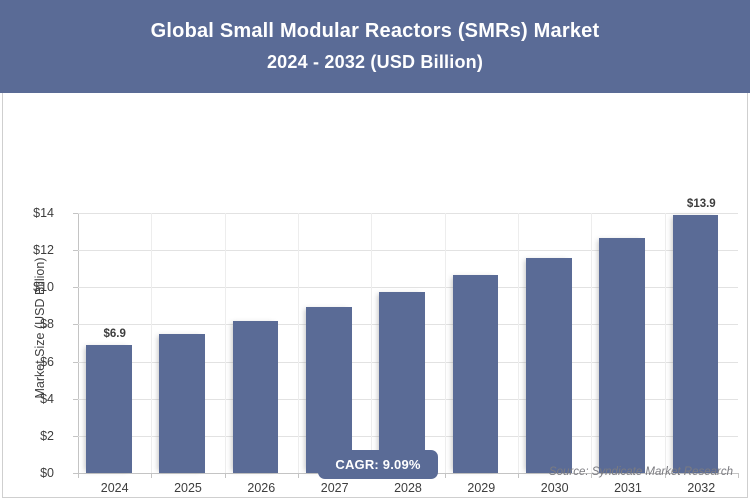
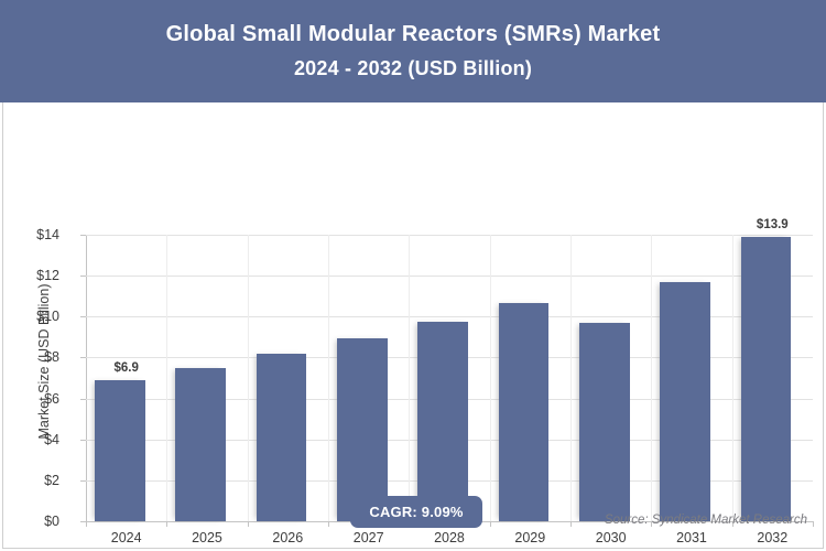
2030: $11.6 -> $9.7
2031: $12.7 -> $11.7
